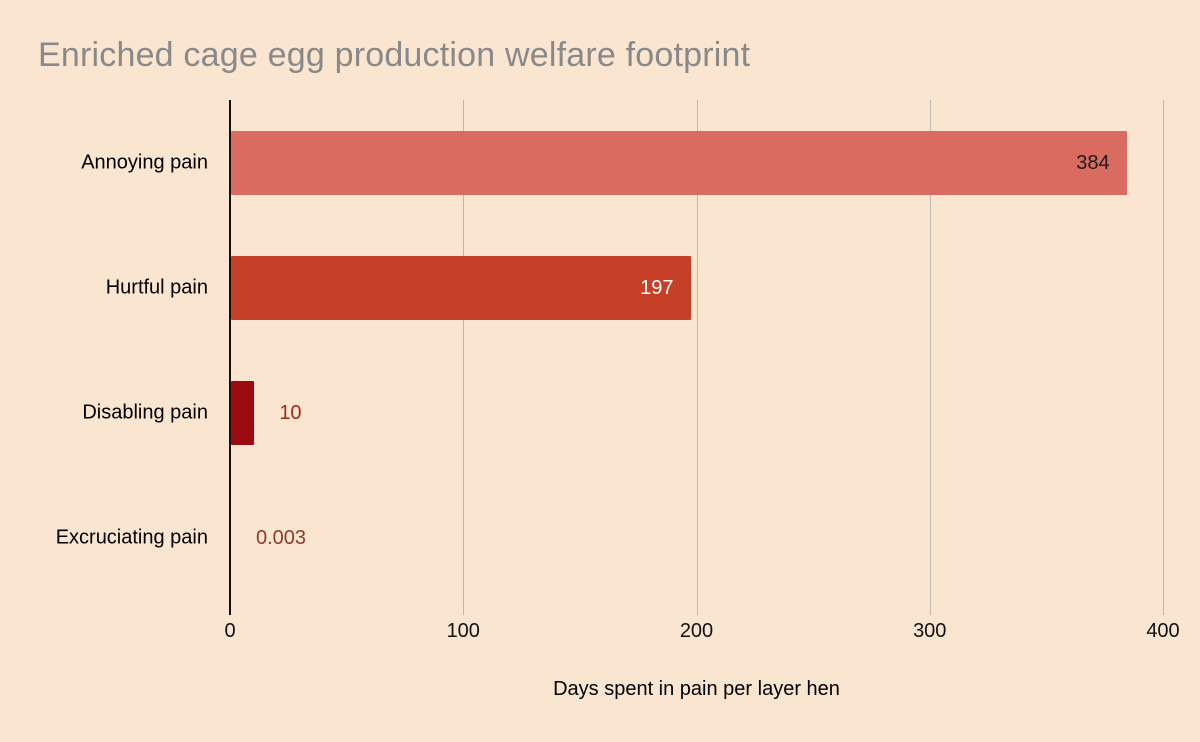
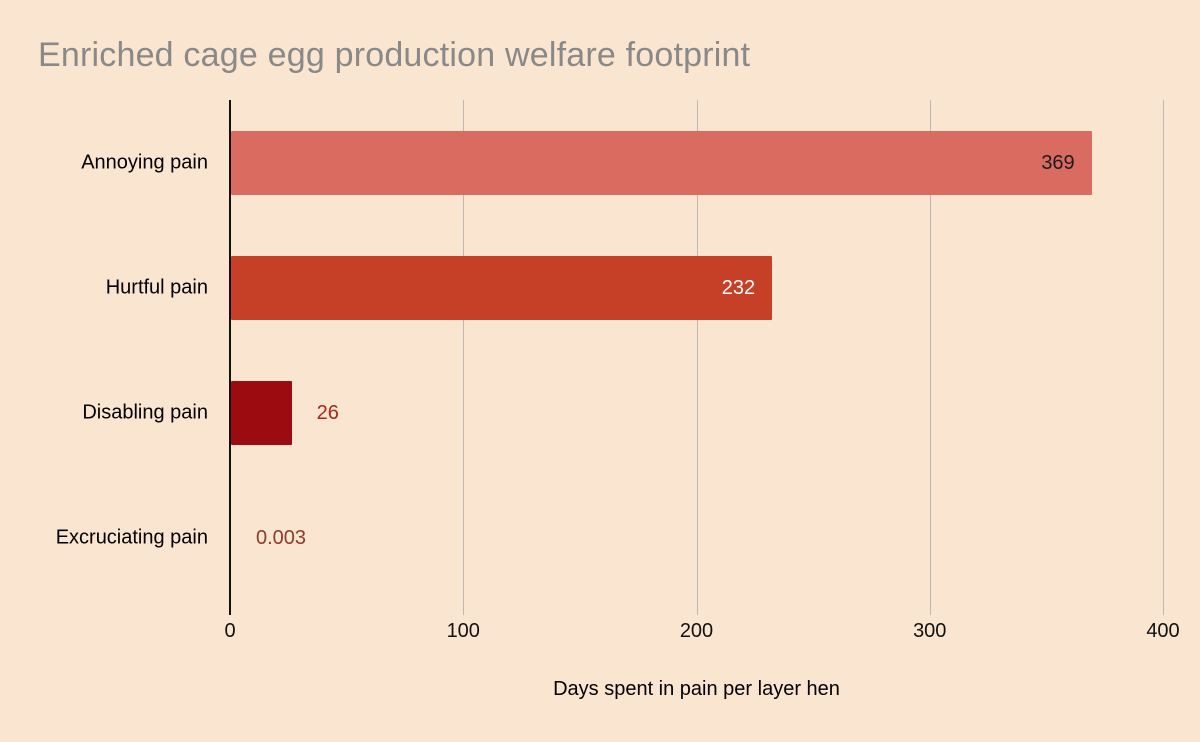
Annoying pain: 384 -> 369
Hurtful pain: 197 -> 232
Disabling pain: 10 -> 26
